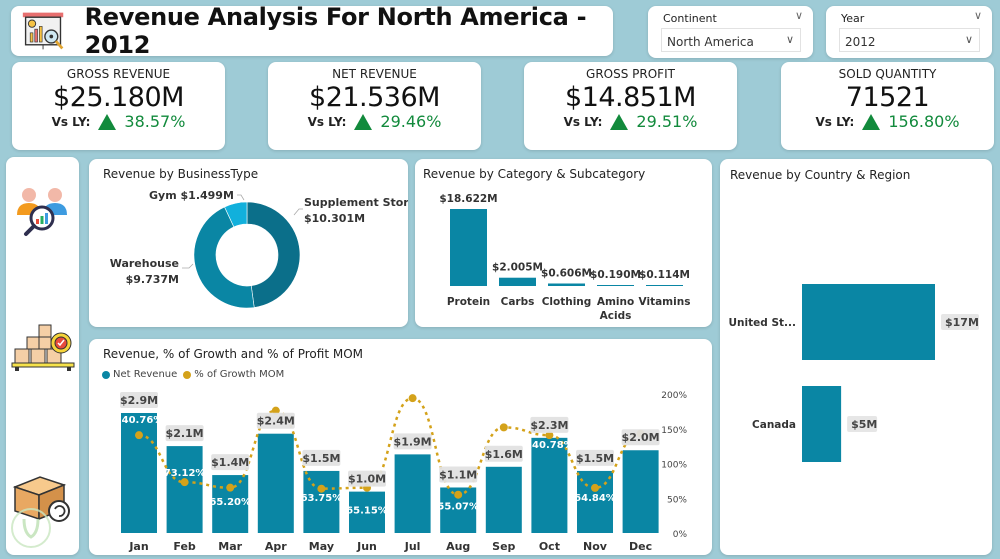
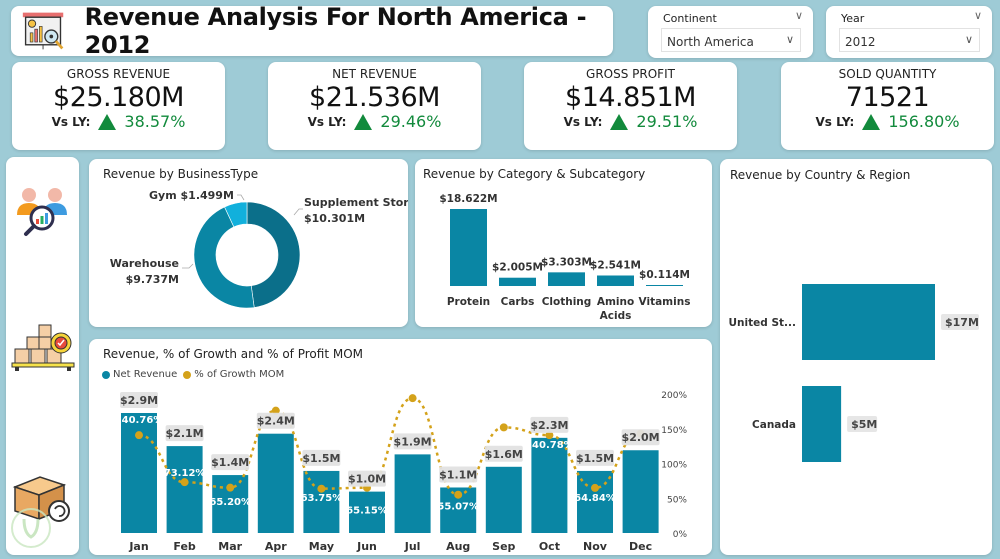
Revenue by Category & Subcategory/Clothing: $0.606M -> $3.303M
Revenue by Category & Subcategory/Amino Acids: $0.190M -> $2.541M
